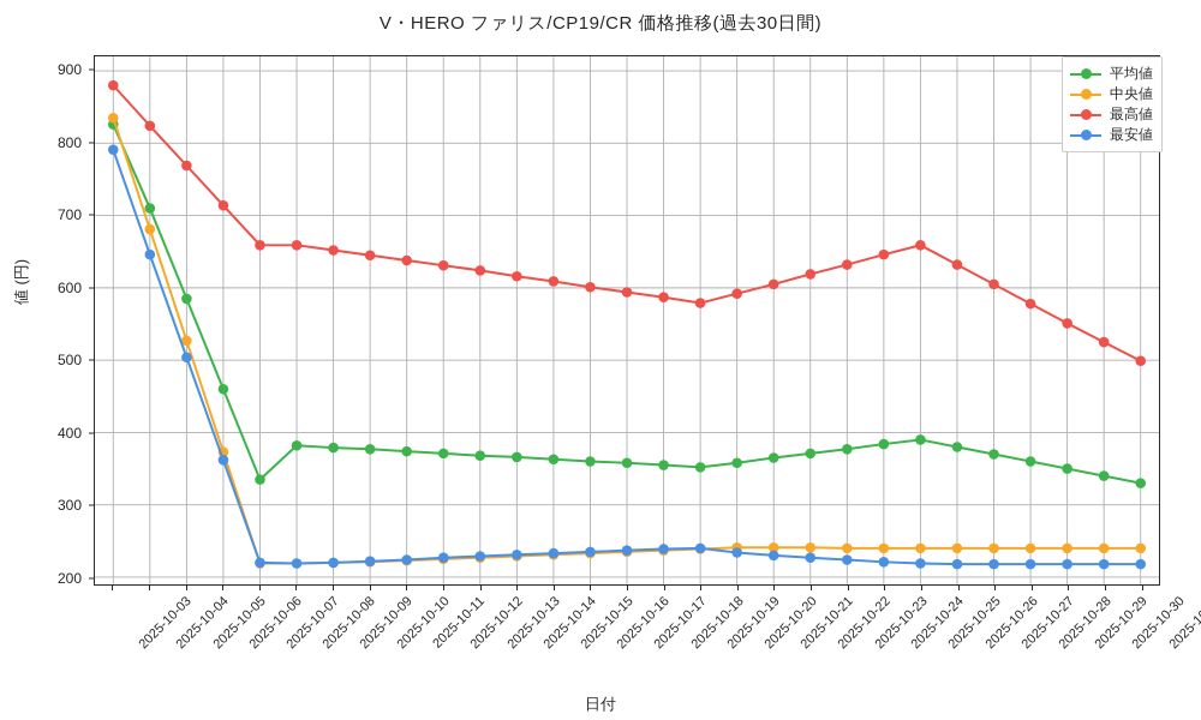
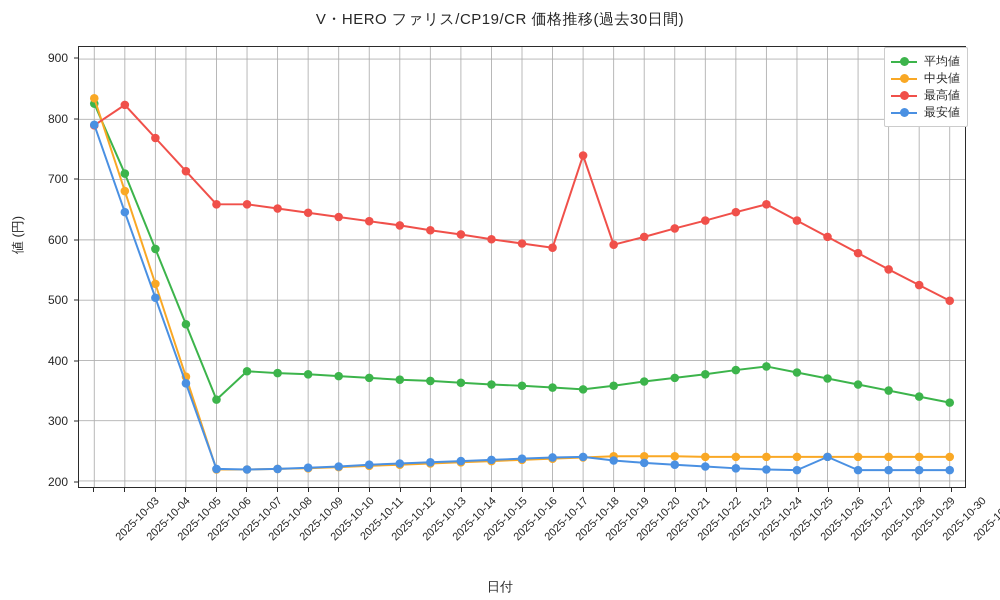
最高値/2025-10-03: 880 -> 790
最高値/2025-10-19: 580 -> 740
最安値/2025-10-27: 220 -> 240
